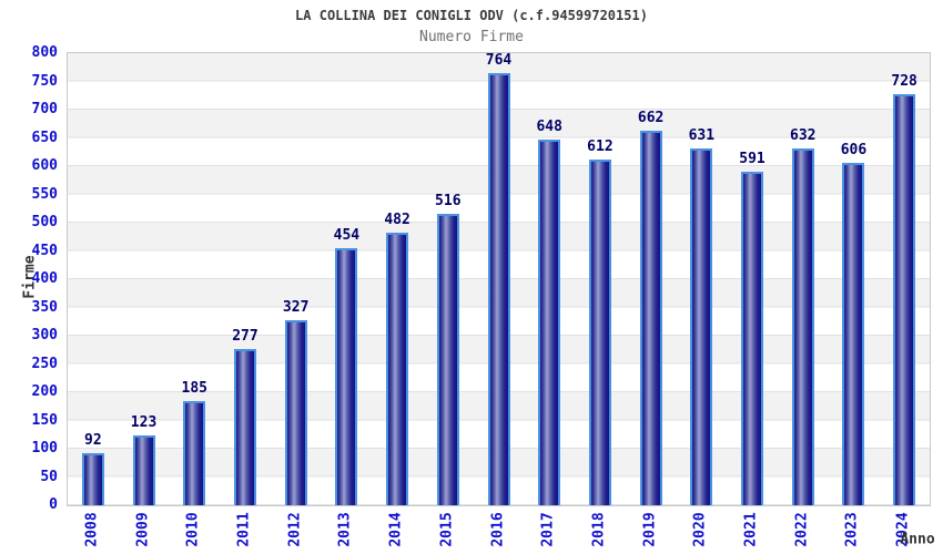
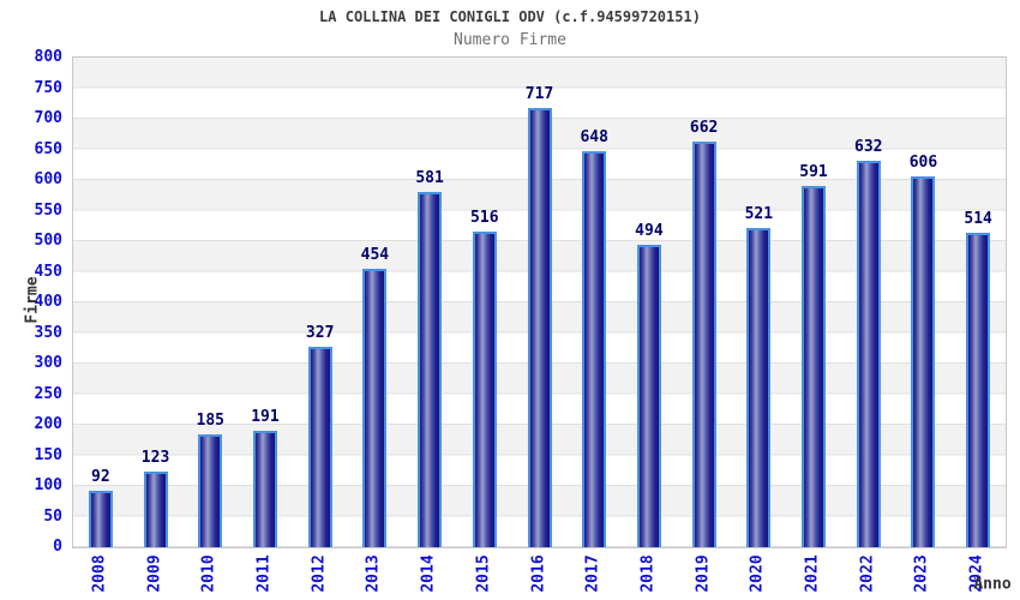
2011: 277 -> 191
2014: 482 -> 581
2016: 764 -> 717
2018: 612 -> 494
2020: 631 -> 521
2024: 728 -> 514
